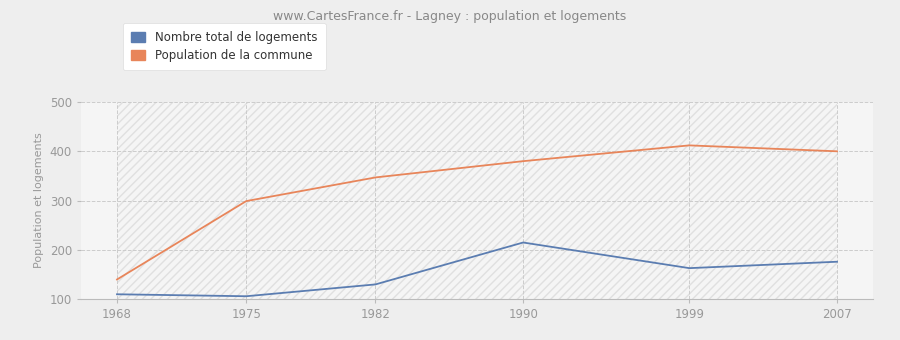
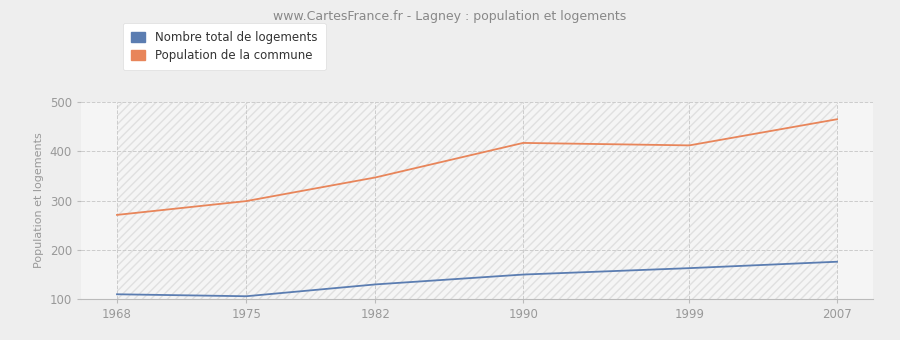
Population de la commune/1968: 140 -> 271
Nombre total de logements/1990: 215 -> 150
Population de la commune/1990: 380 -> 417
Population de la commune/2007: 400 -> 465
